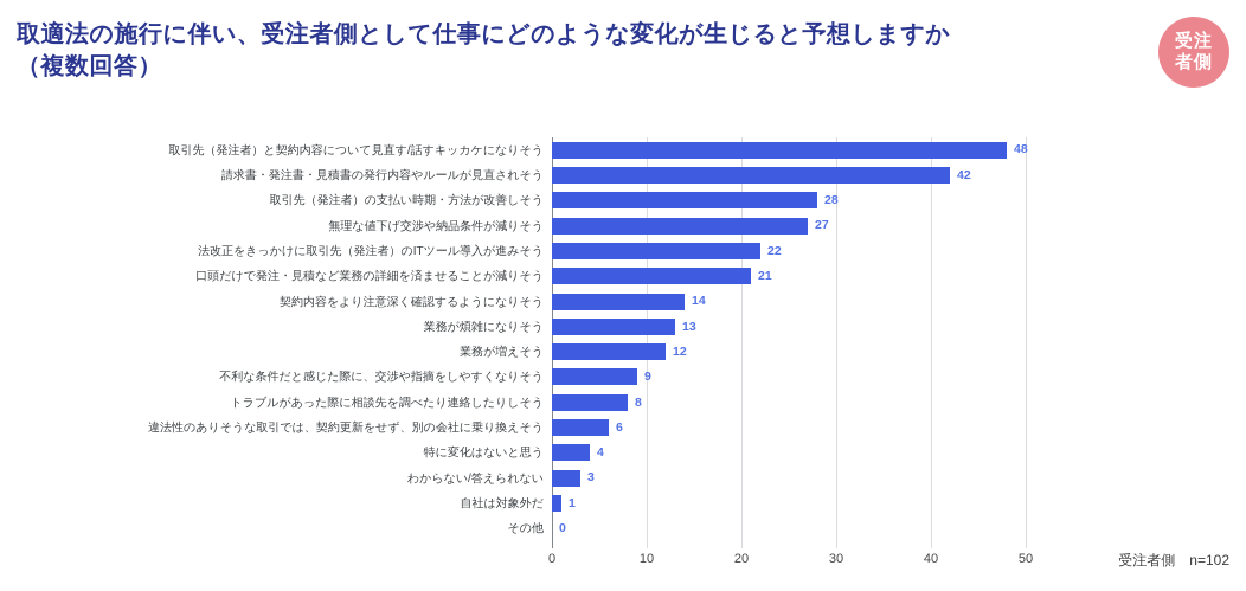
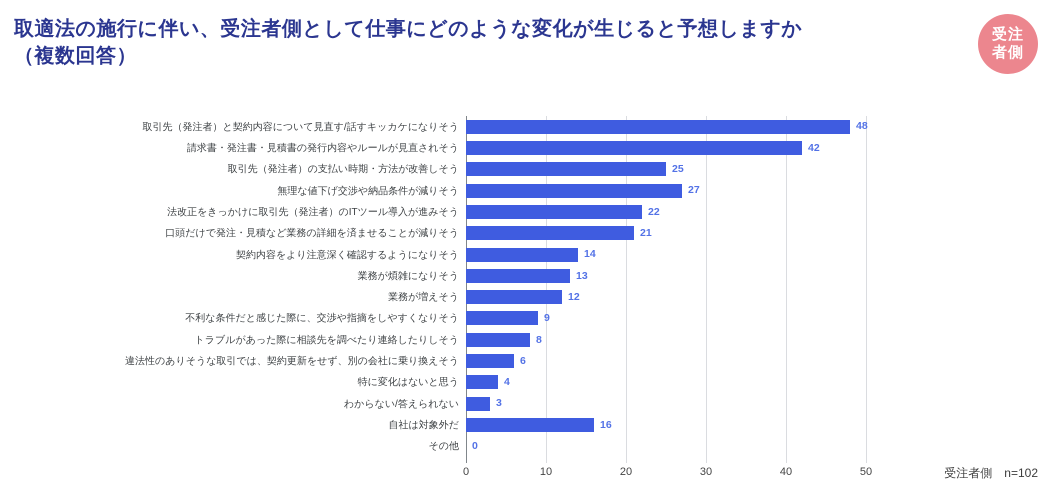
取引先（発注者）の支払い時期・方法が改善しそう: 28 -> 25
自社は対象外だ: 1 -> 16
